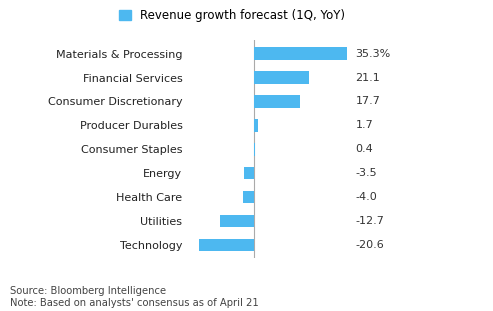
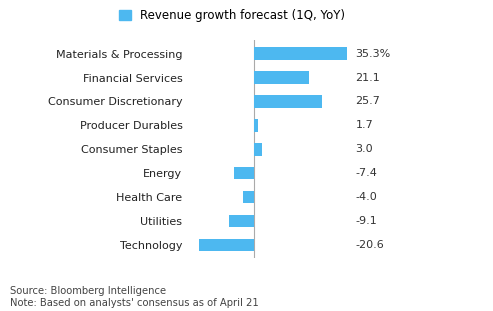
Consumer Discretionary: 17.7 -> 25.7
Consumer Staples: 0.4 -> 3.0
Energy: -3.5 -> -7.4
Utilities: -12.7 -> -9.1
